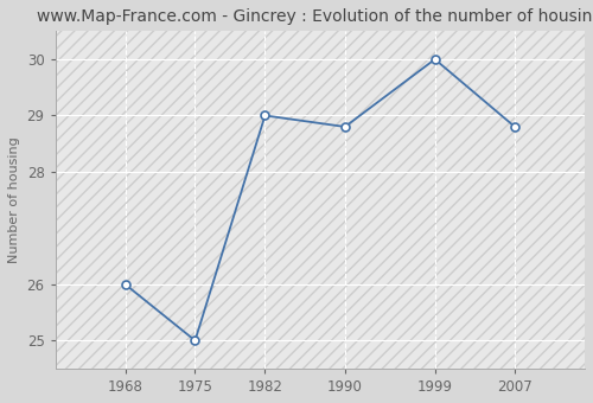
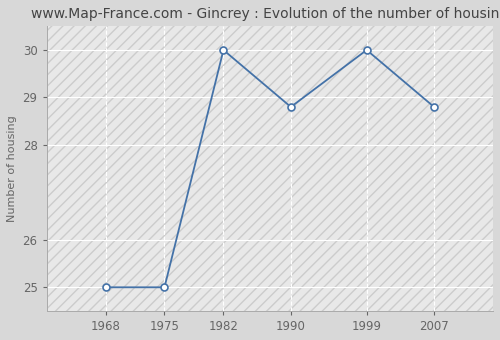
1968: 26.0 -> 25.0
1982: 29.0 -> 30.0
